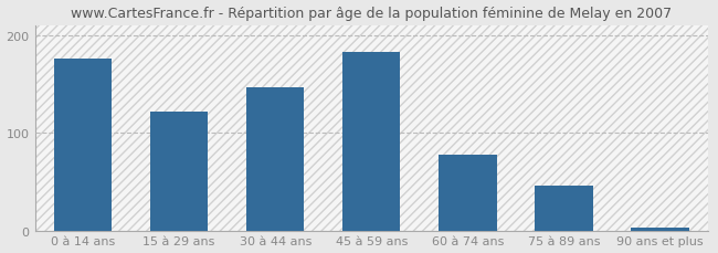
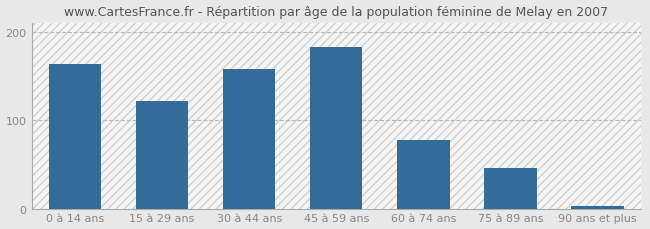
0 à 14 ans: 176 -> 163
30 à 44 ans: 146 -> 158
